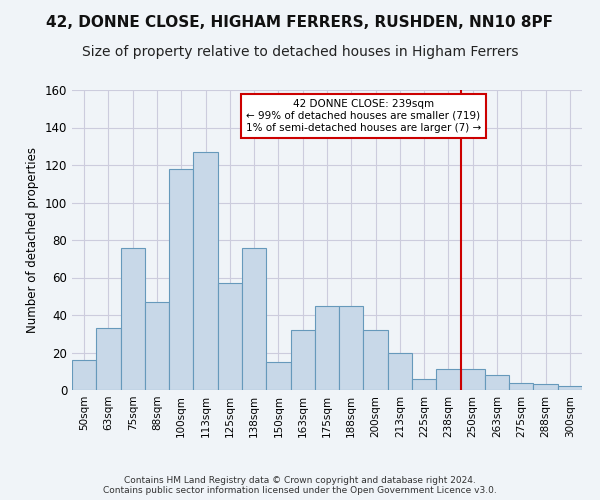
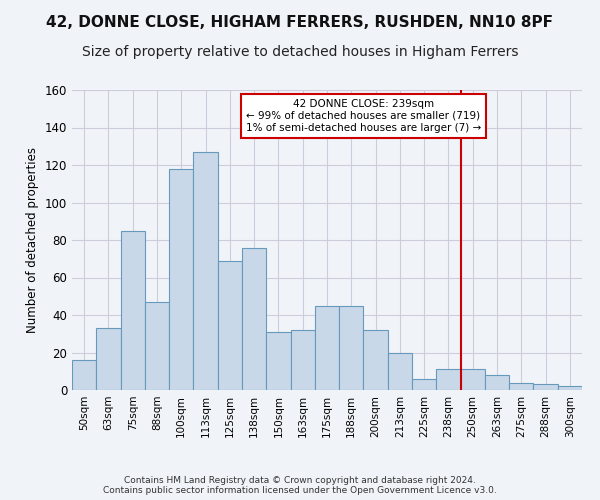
75sqm: 76 -> 85
125sqm: 57 -> 69
150sqm: 15 -> 31
